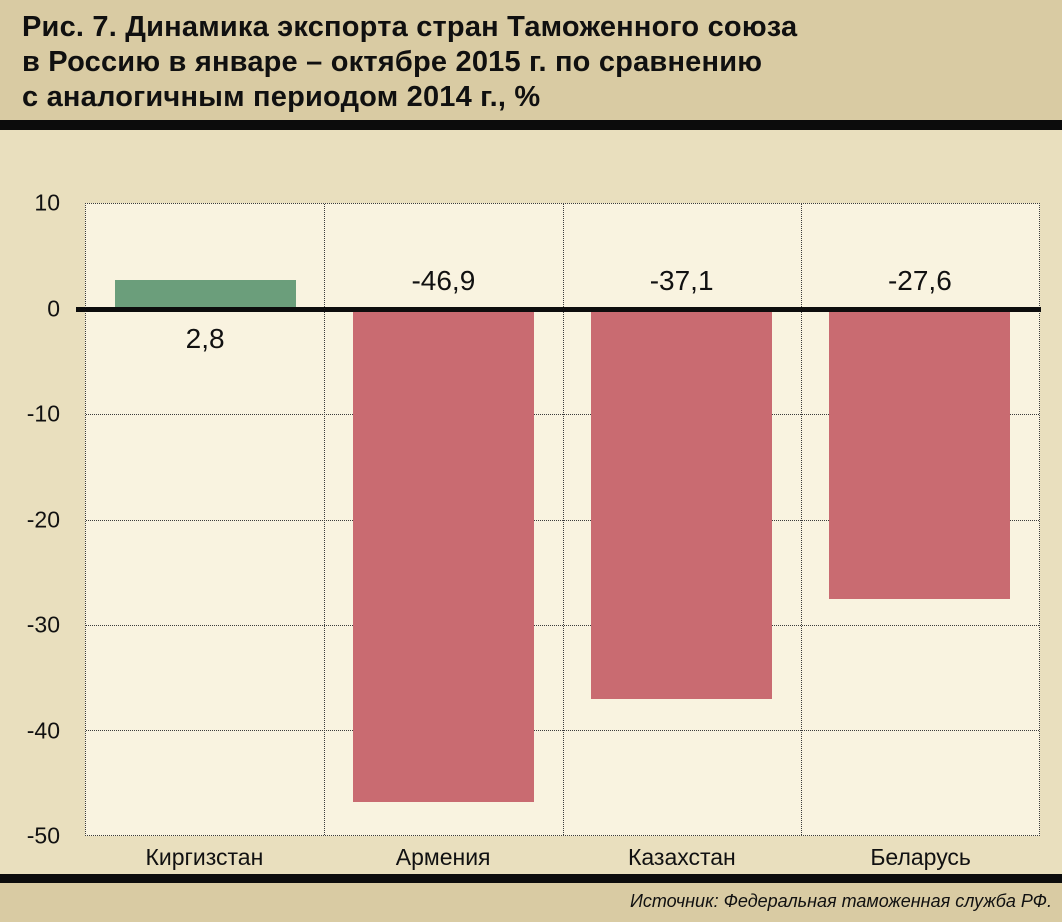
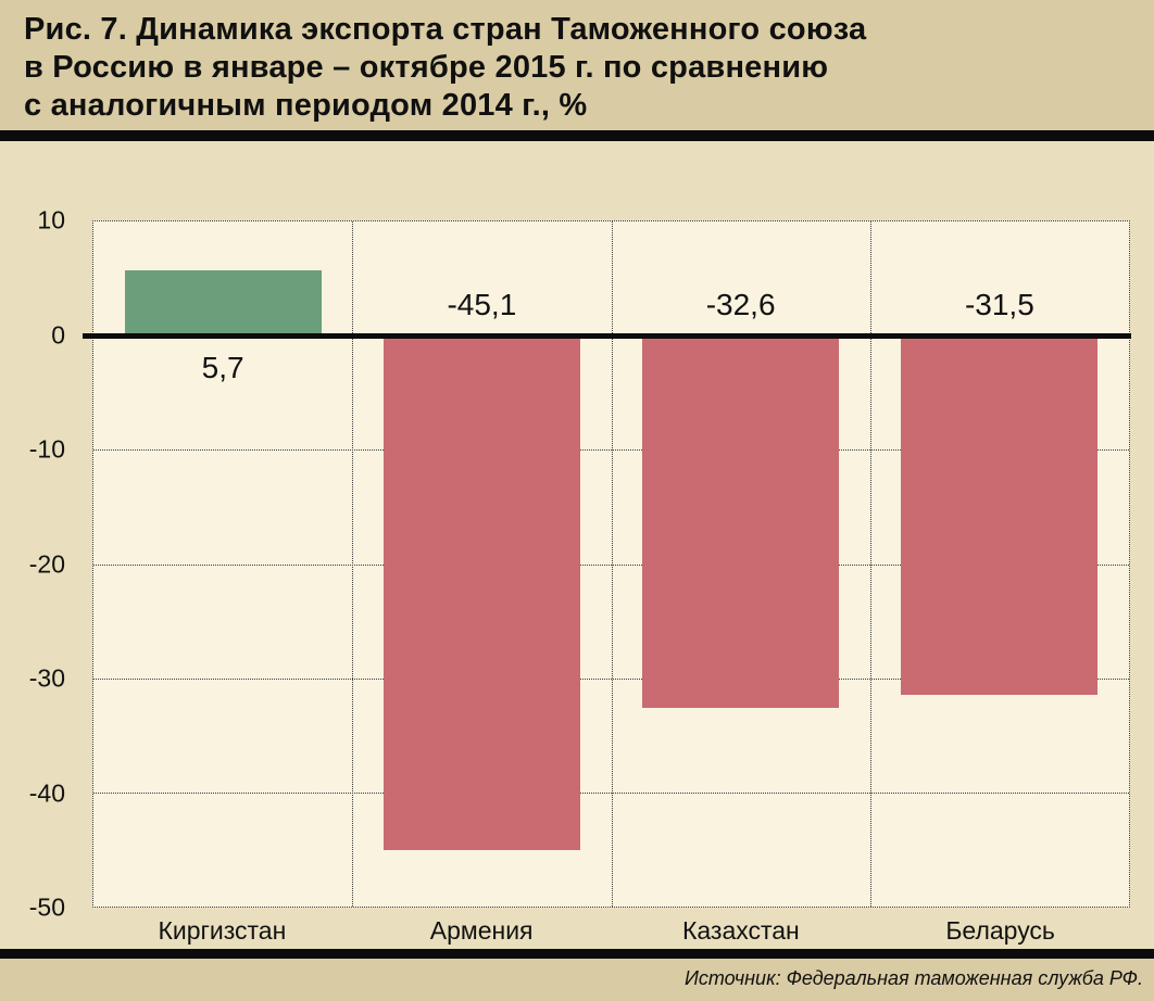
Киргизстан: 2,8 -> 5,7
Армения: -46,9 -> -45,1
Казахстан: -37,1 -> -32,6
Беларусь: -27,6 -> -31,5
